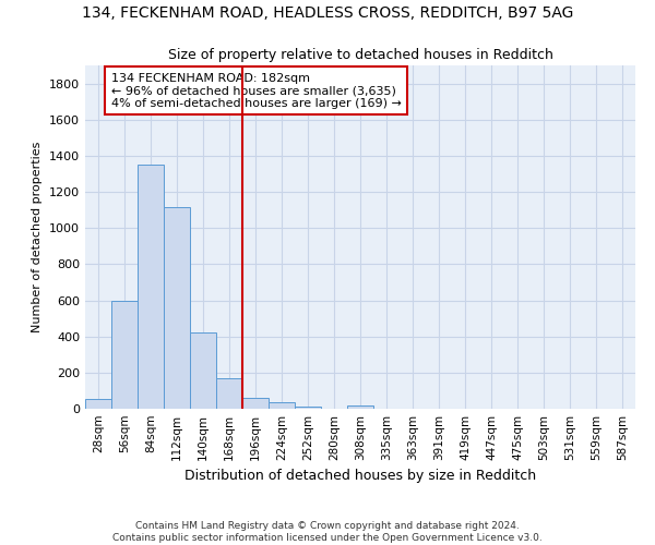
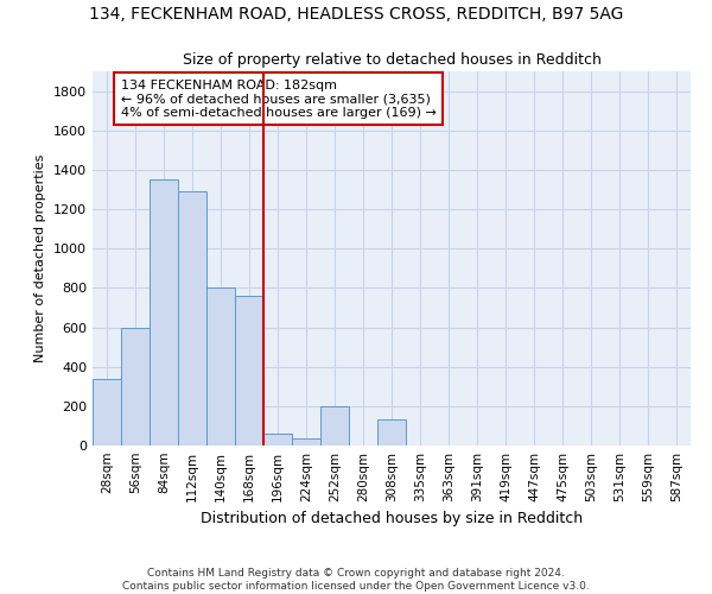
28sqm: 60 -> 340
112sqm: 1120 -> 1290
140sqm: 420 -> 800
168sqm: 170 -> 760
252sqm: 10 -> 200
308sqm: 20 -> 130
